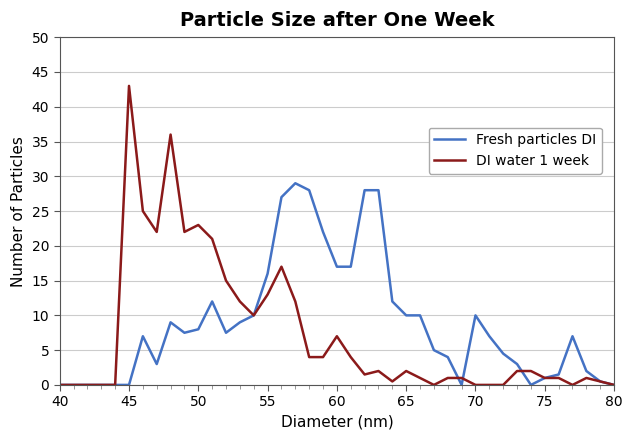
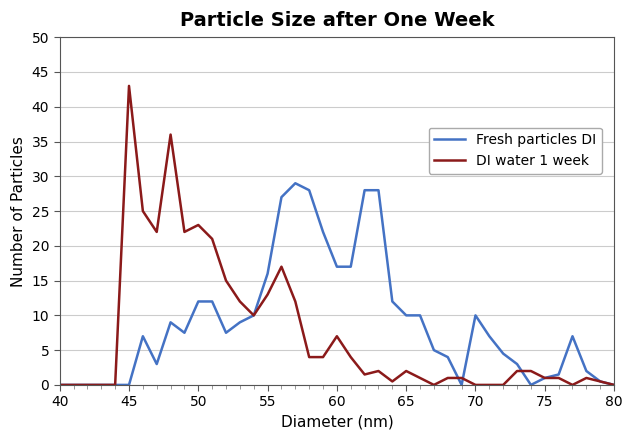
Fresh particles DI/50: 8.0 -> 12.0
